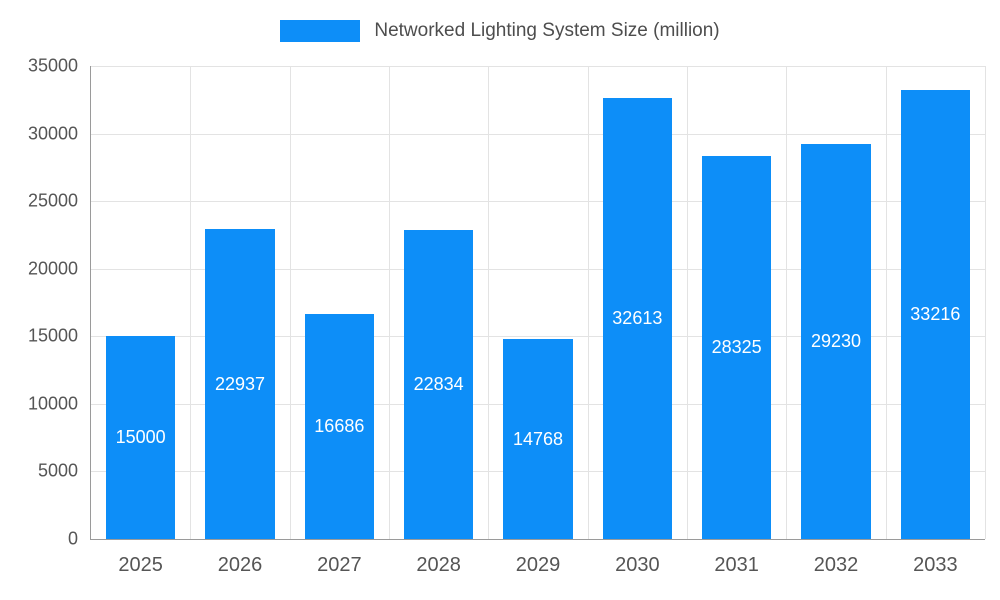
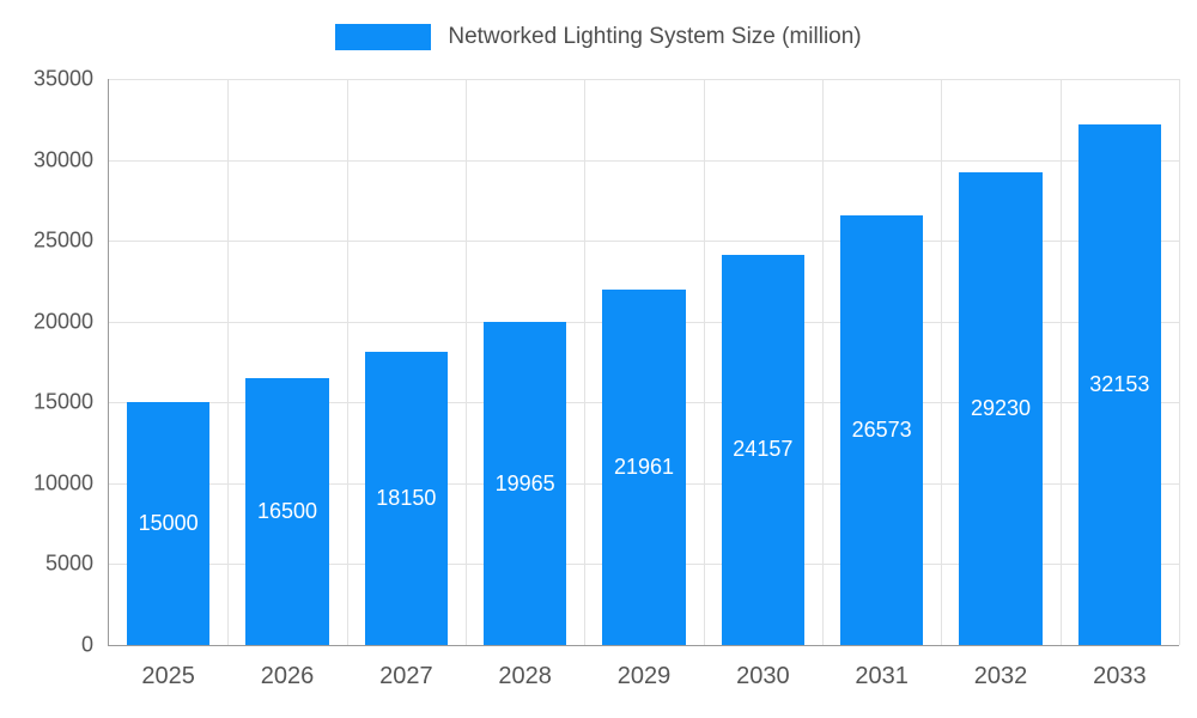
2026: 22937 -> 16500
2027: 16686 -> 18150
2028: 22834 -> 19965
2029: 14768 -> 21961
2030: 32613 -> 24157
2031: 28325 -> 26573
2033: 33216 -> 32153
